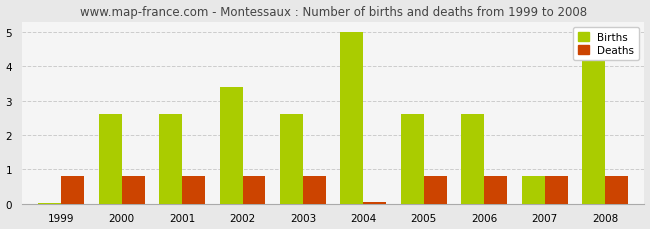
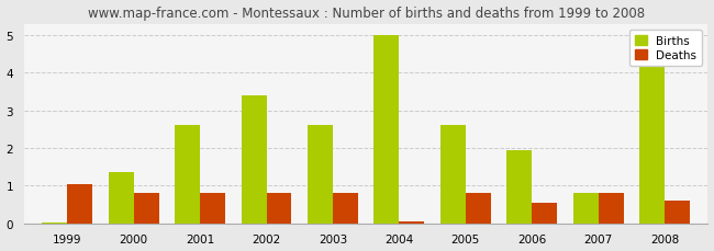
Deaths/1999: 0.80 -> 1.05
Births/2000: 2.60 -> 1.35
Births/2006: 2.60 -> 1.95
Deaths/2006: 0.80 -> 0.55
Deaths/2008: 0.80 -> 0.60
